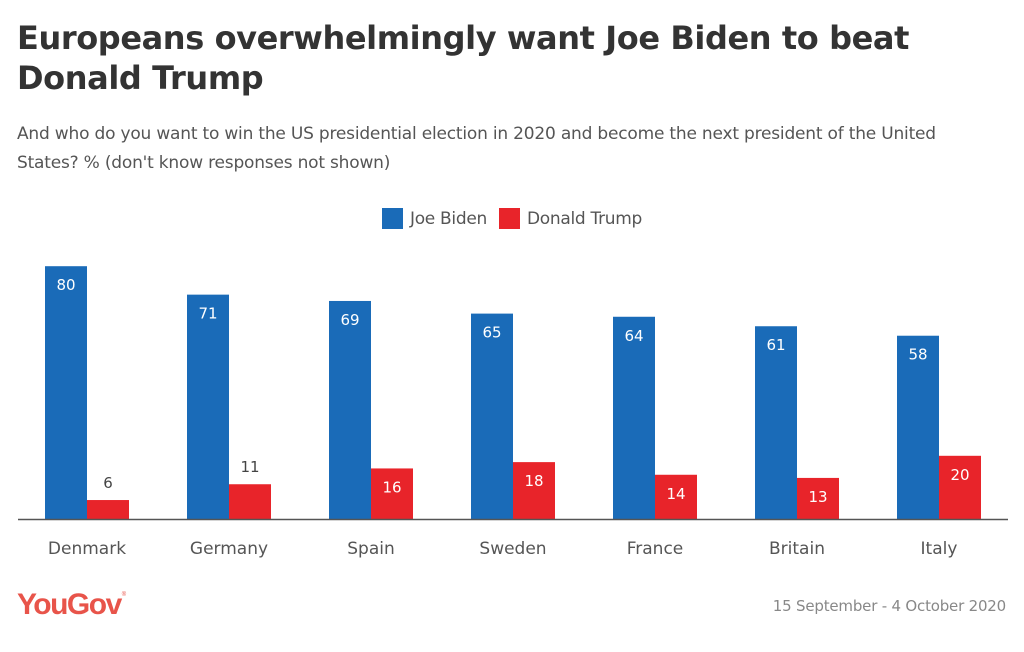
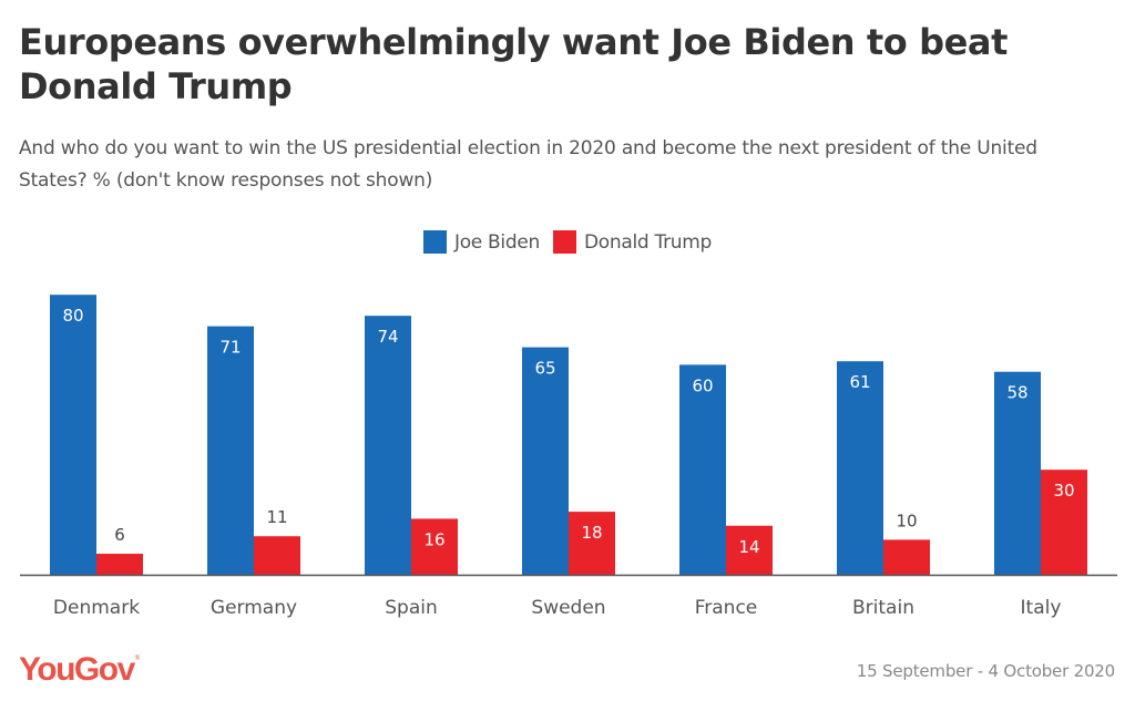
Joe Biden/Spain: 69 -> 74
Joe Biden/France: 64 -> 60
Donald Trump/Britain: 13 -> 10
Donald Trump/Italy: 20 -> 30
